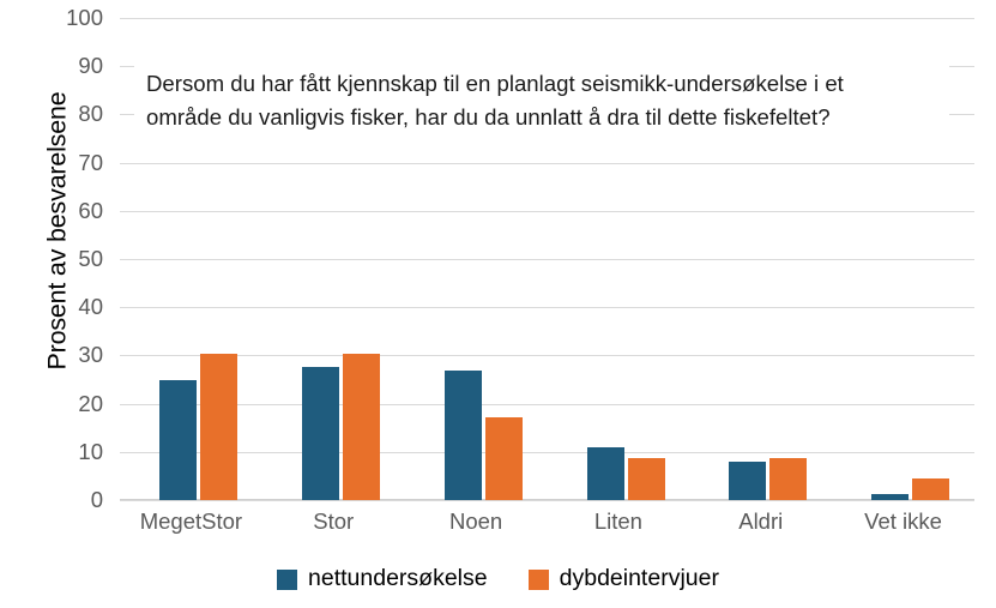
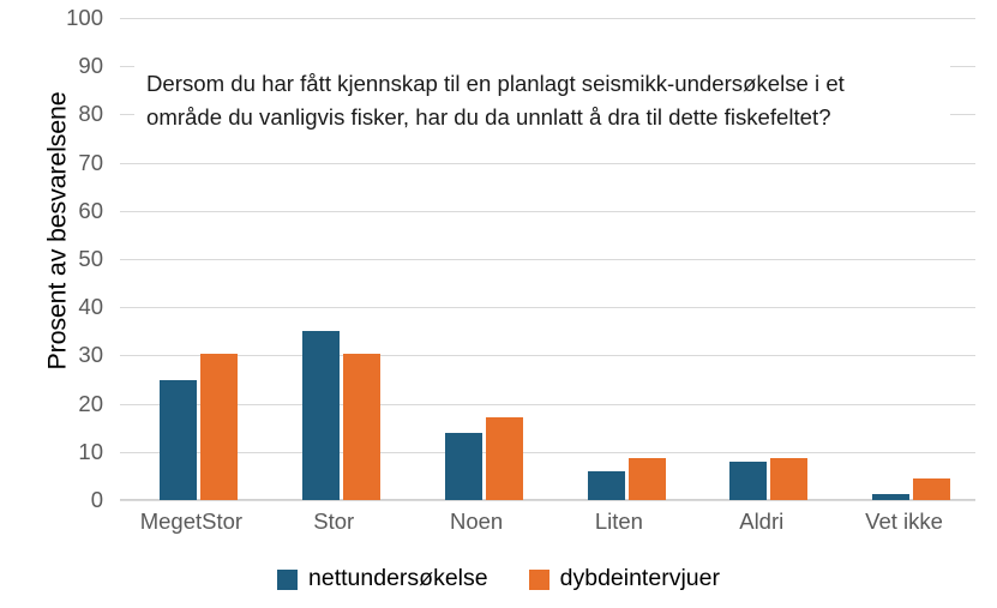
nettundersøkelse/Stor: 28 -> 35
nettundersøkelse/Noen: 27 -> 14
nettundersøkelse/Liten: 11 -> 6
